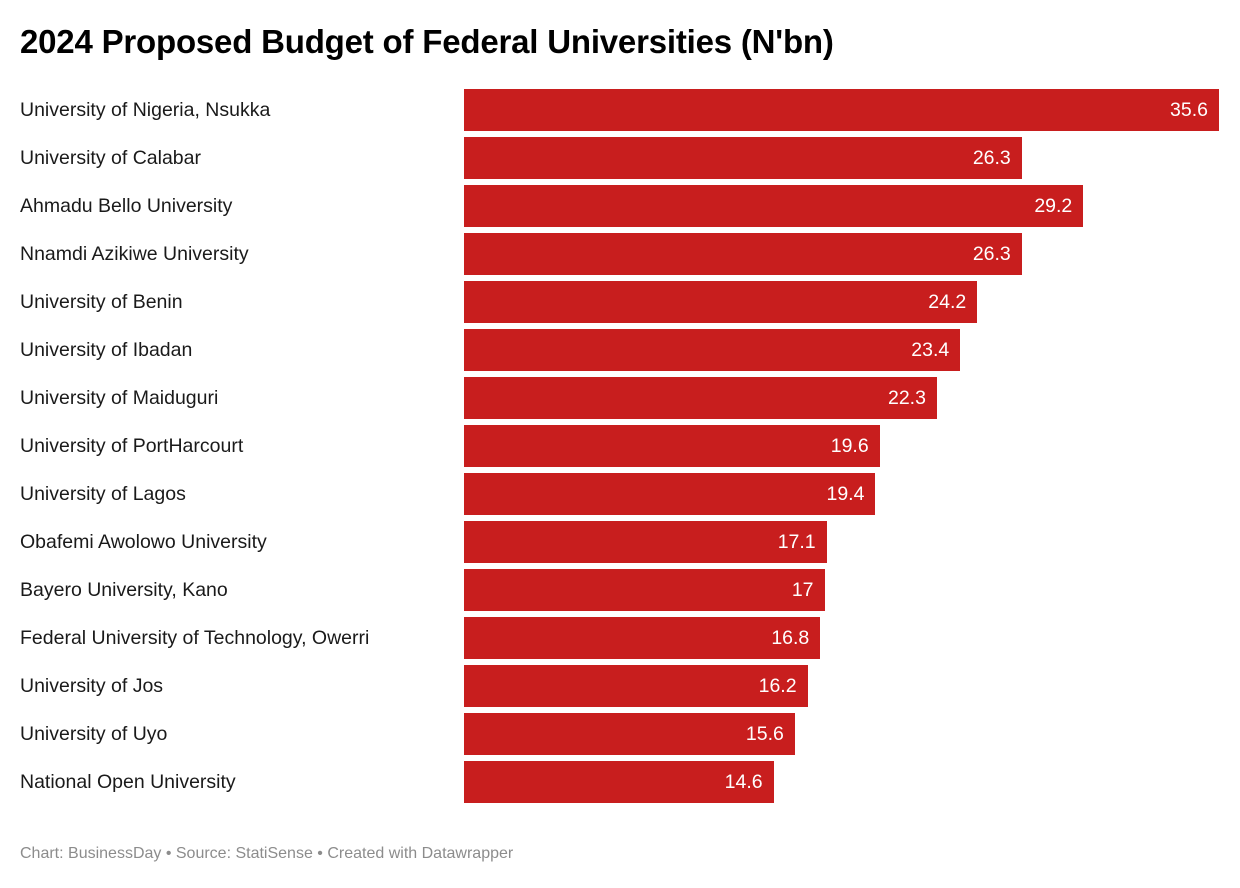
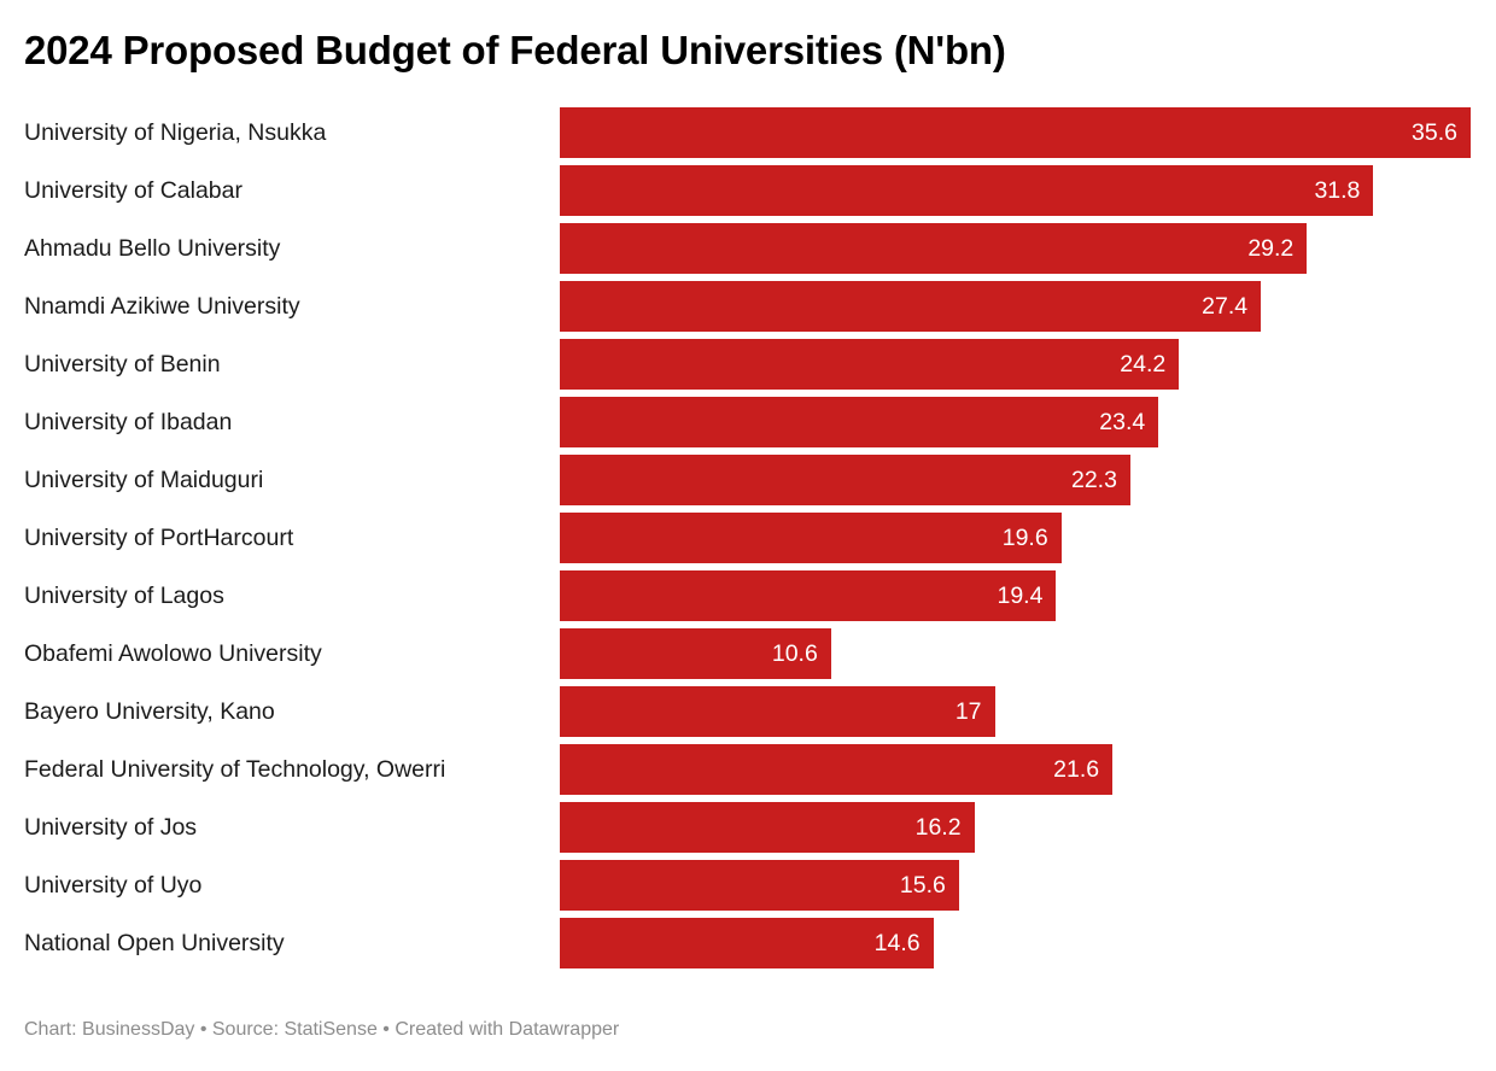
University of Calabar: 26.3 -> 31.8
Nnamdi Azikiwe University: 26.3 -> 27.4
Obafemi Awolowo University: 17.1 -> 10.6
Federal University of Technology, Owerri: 16.8 -> 21.6
